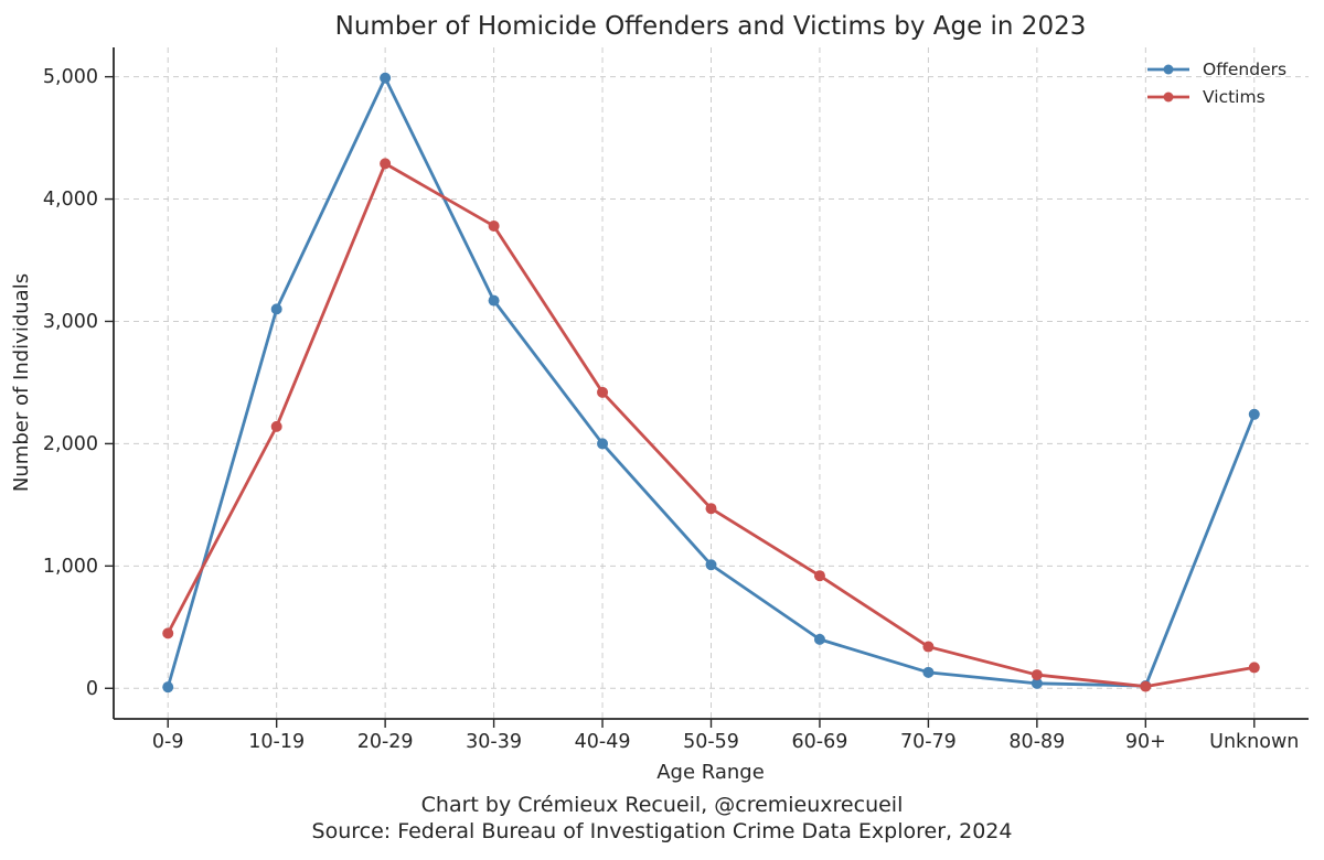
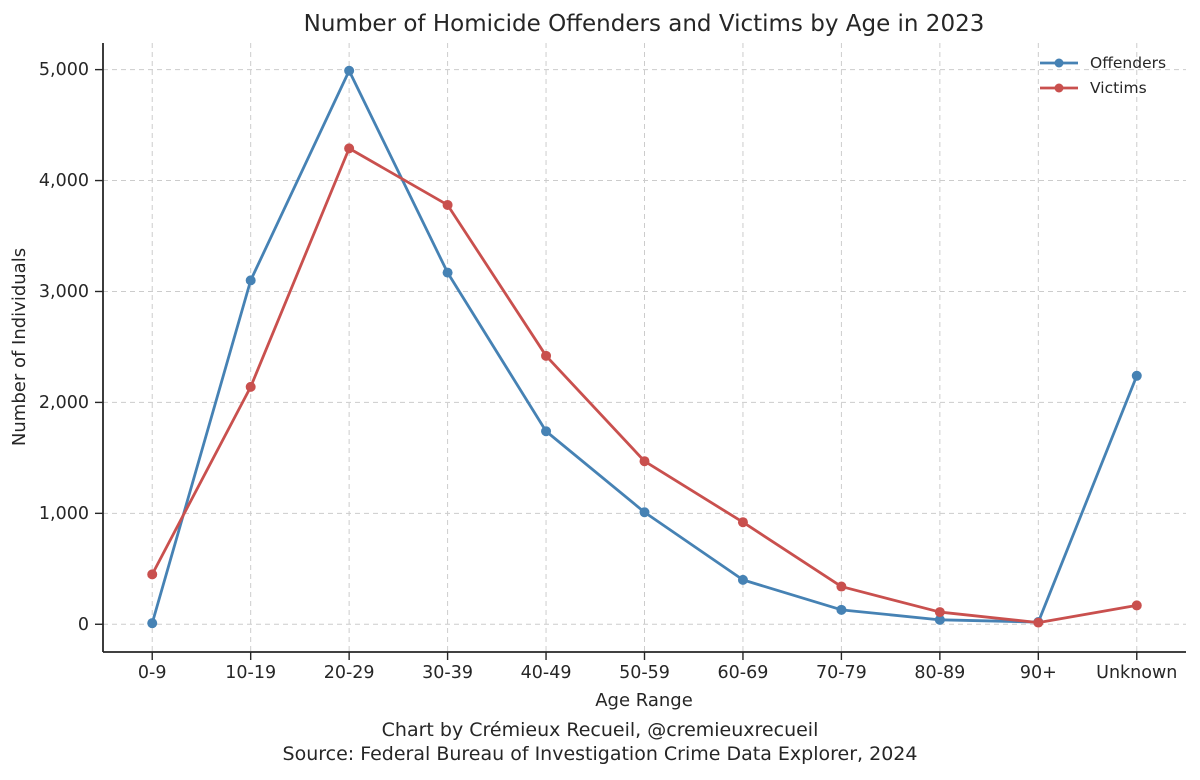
Offenders/40-49: 2000 -> 1740
